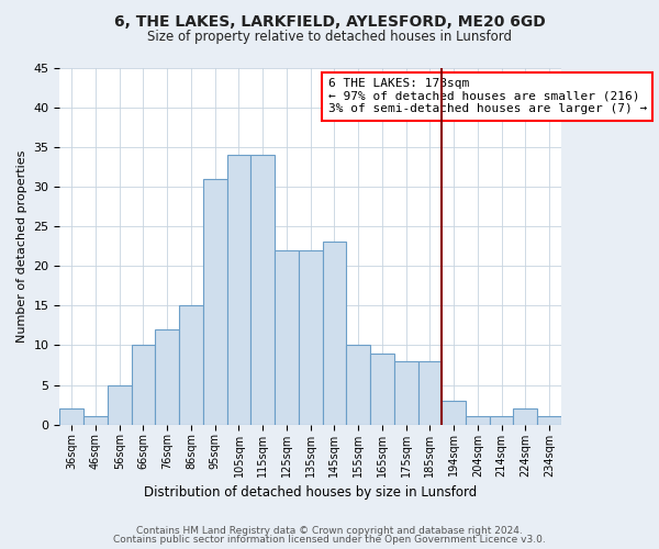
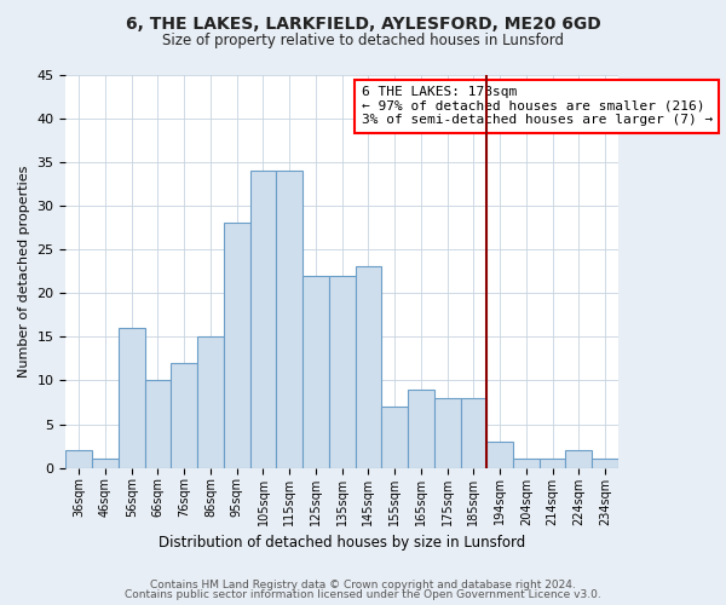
56sqm: 5 -> 16
95sqm: 31 -> 28
155sqm: 10 -> 7
